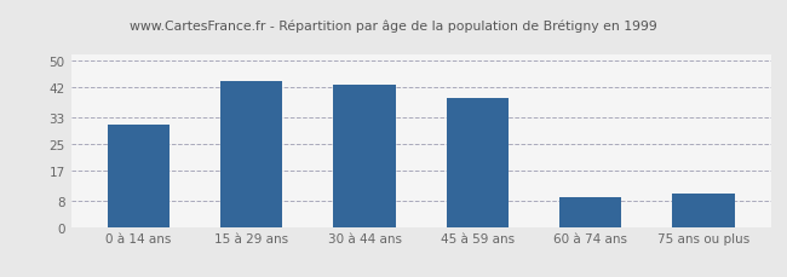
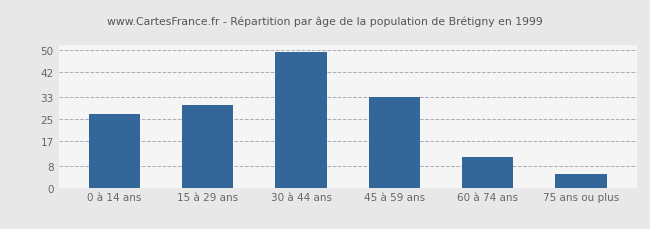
0 à 14 ans: 31.0 -> 27.0
15 à 29 ans: 44.0 -> 30.0
30 à 44 ans: 43.0 -> 49.5
45 à 59 ans: 39.0 -> 33.0
60 à 74 ans: 9.0 -> 11.0
75 ans ou plus: 10.0 -> 5.0
